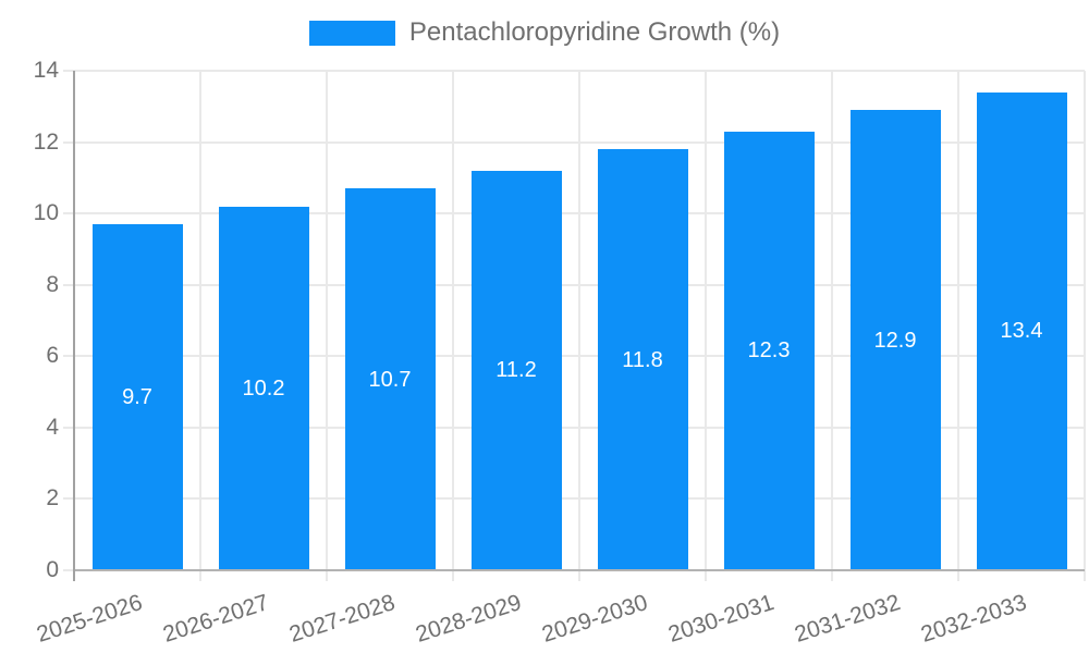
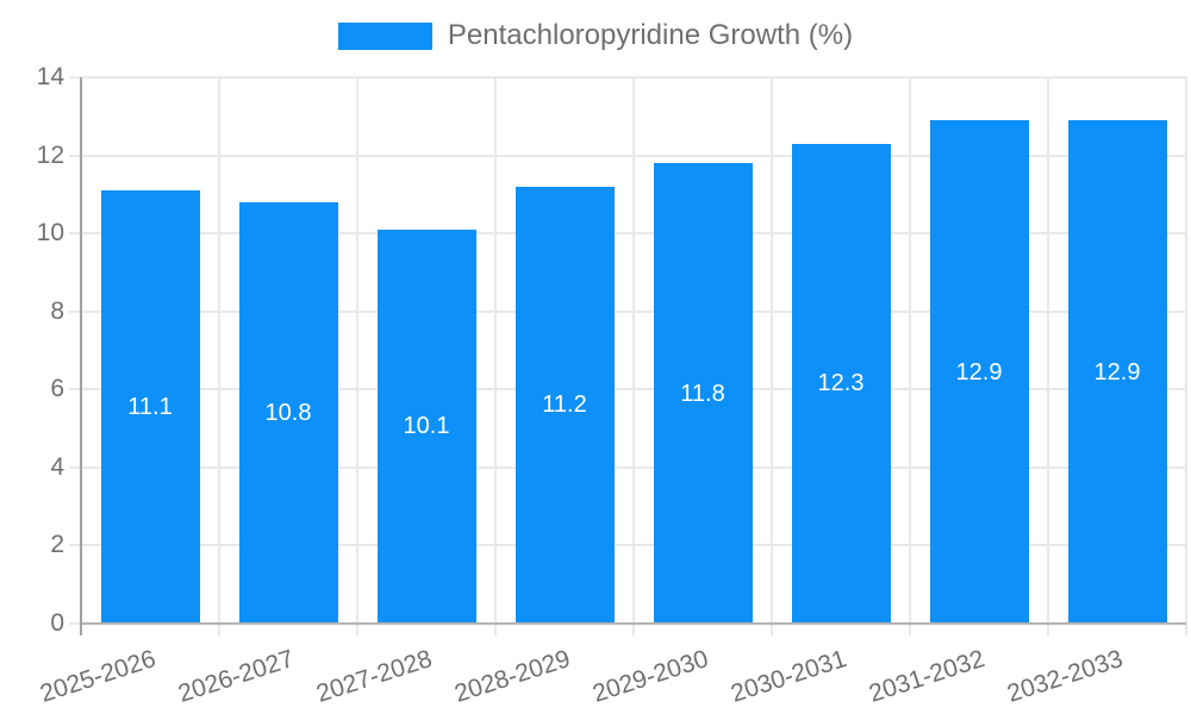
2025-2026: 9.7 -> 11.1
2026-2027: 10.2 -> 10.8
2027-2028: 10.7 -> 10.1
2032-2033: 13.4 -> 12.9
